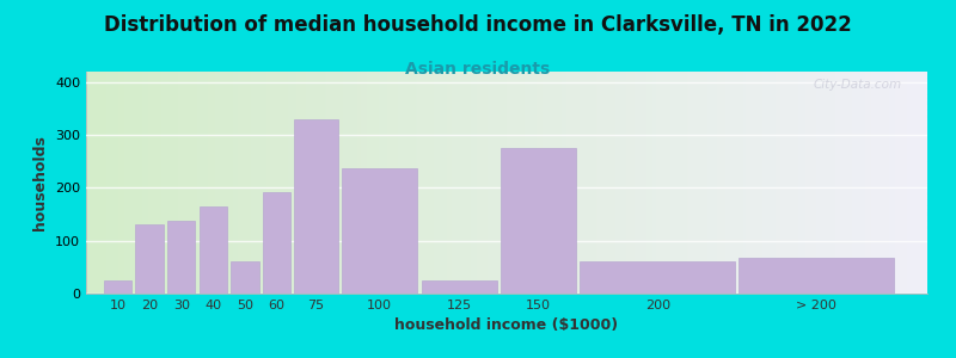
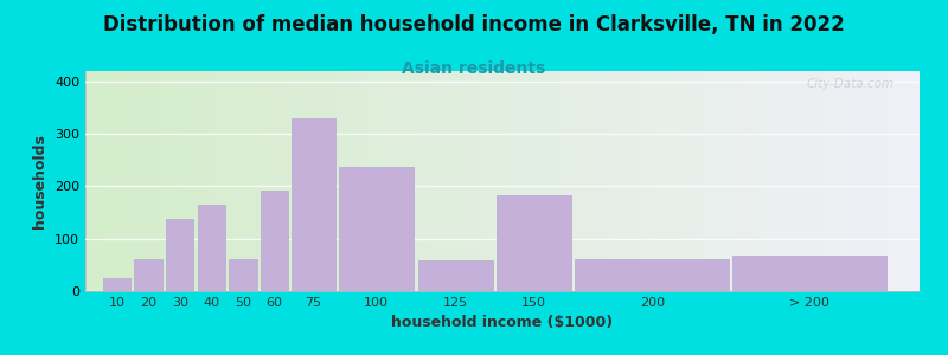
20: 130 -> 60
125: 25 -> 58
150: 275 -> 183
